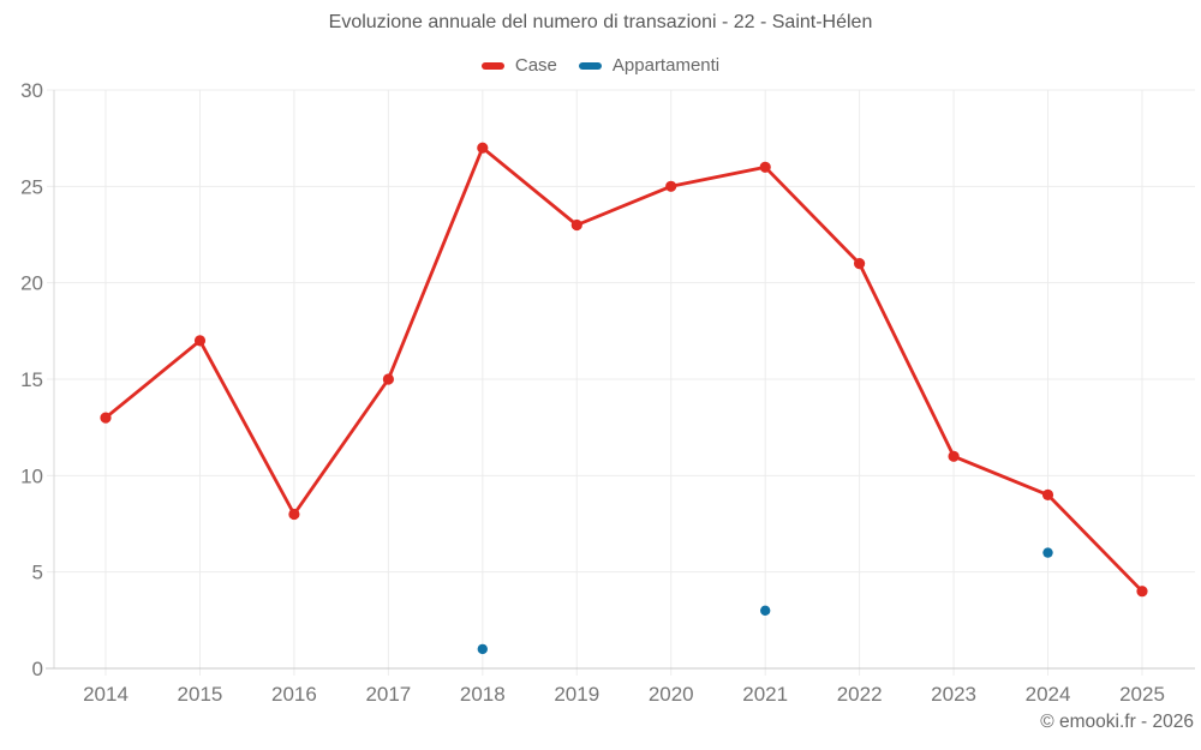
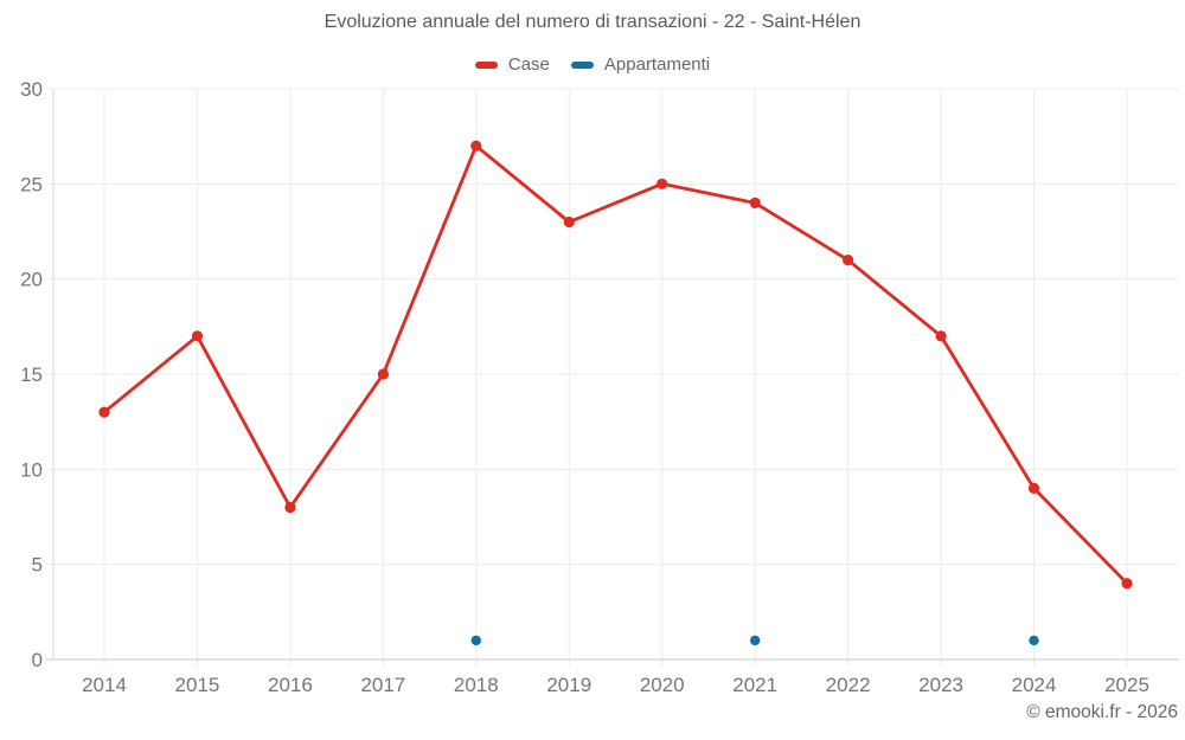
Case/2021: 26 -> 24
Appartamenti/2021: 3 -> 1
Case/2023: 11 -> 17
Appartamenti/2024: 6 -> 1
